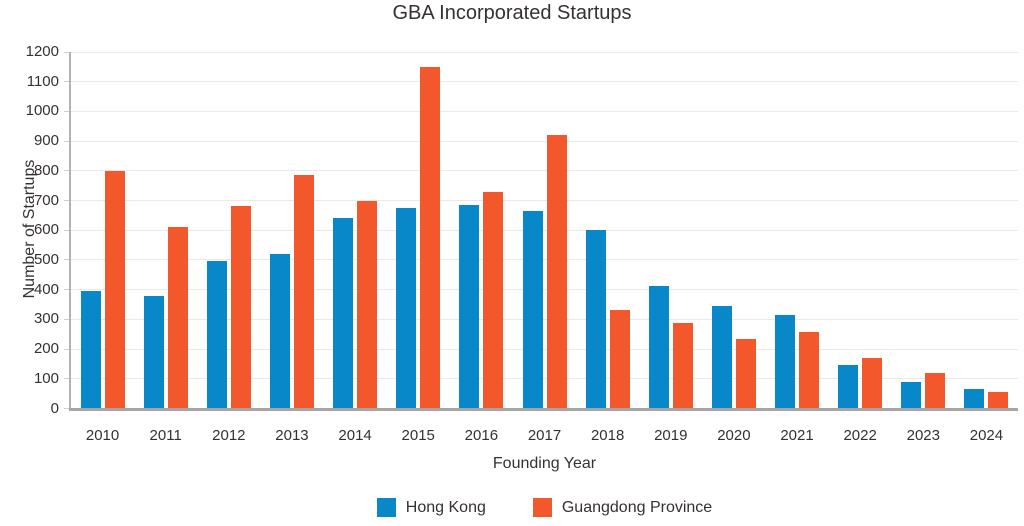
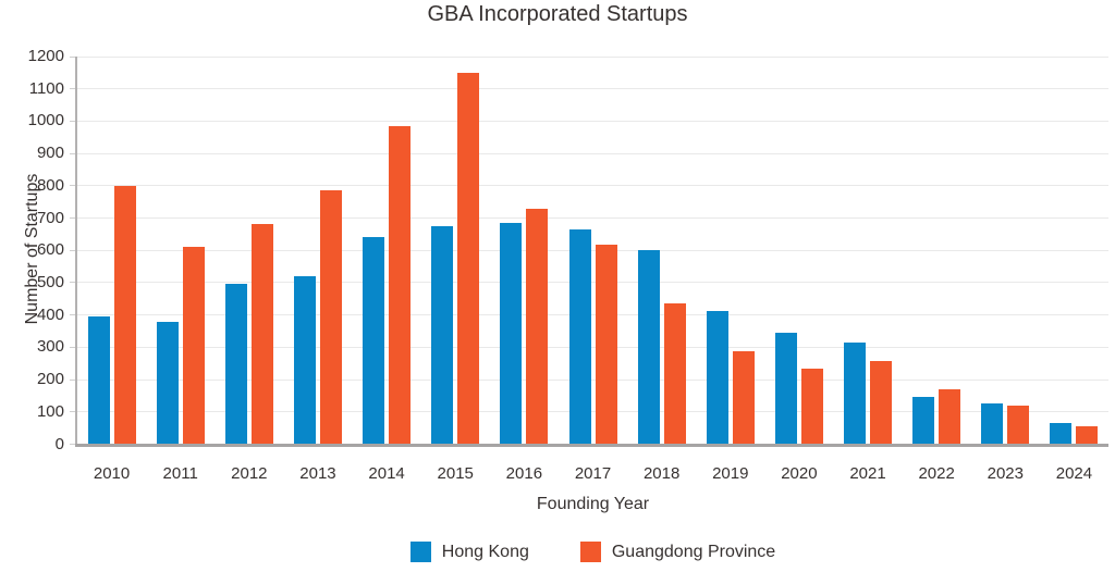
Guangdong Province/2014: 700 -> 980
Guangdong Province/2017: 920 -> 620
Guangdong Province/2018: 330 -> 440
Hong Kong/2023: 90 -> 130
